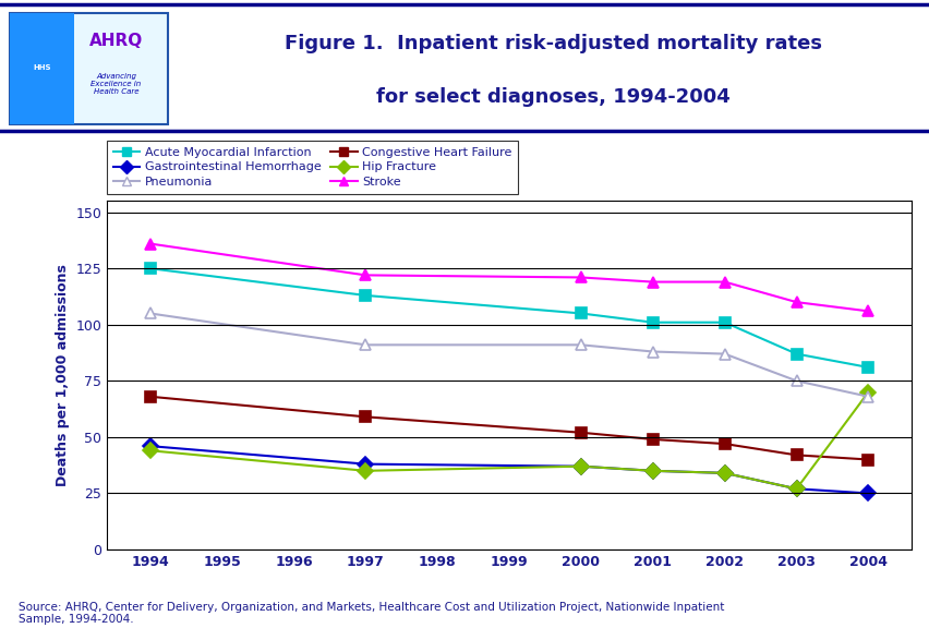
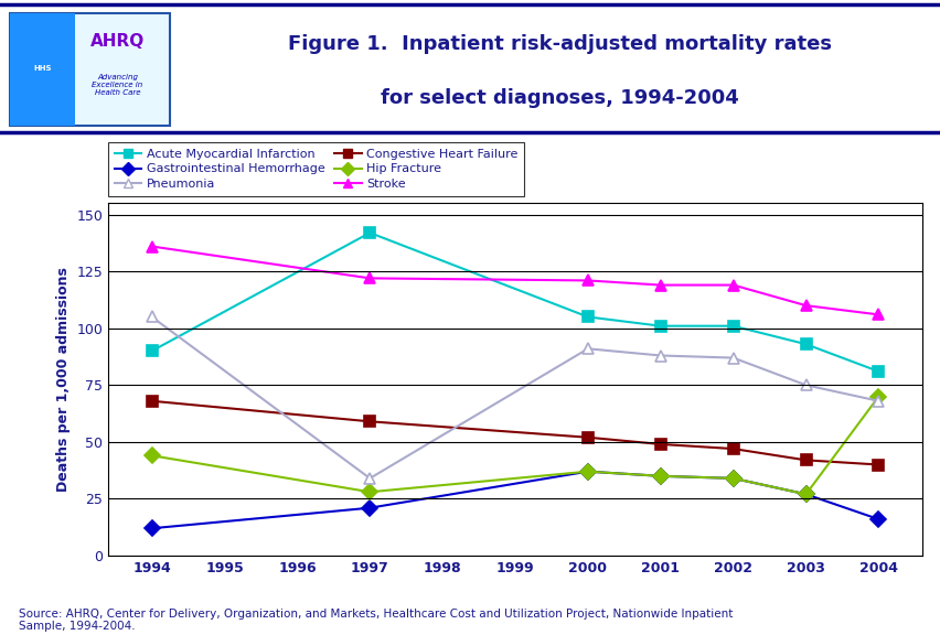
Acute Myocardial Infarction/1994: 125 -> 90
Gastrointestinal Hemorrhage/1994: 46 -> 12
Acute Myocardial Infarction/1997: 113 -> 142
Gastrointestinal Hemorrhage/1997: 38 -> 21
Hip Fracture/1997: 35 -> 28
Pneumonia/1997: 91 -> 34
Acute Myocardial Infarction/2003: 87 -> 93
Gastrointestinal Hemorrhage/2004: 25 -> 16
